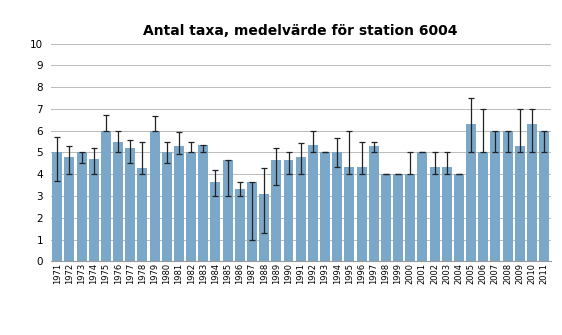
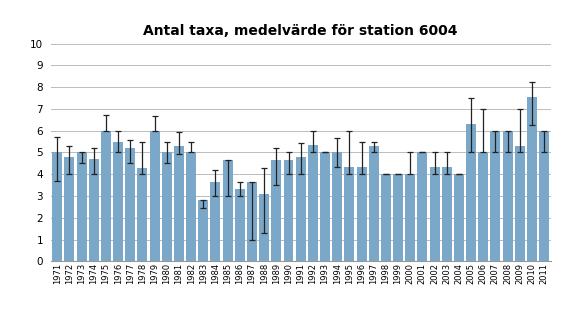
1983: 5.35 -> 2.80
2010: 6.30 -> 7.55
